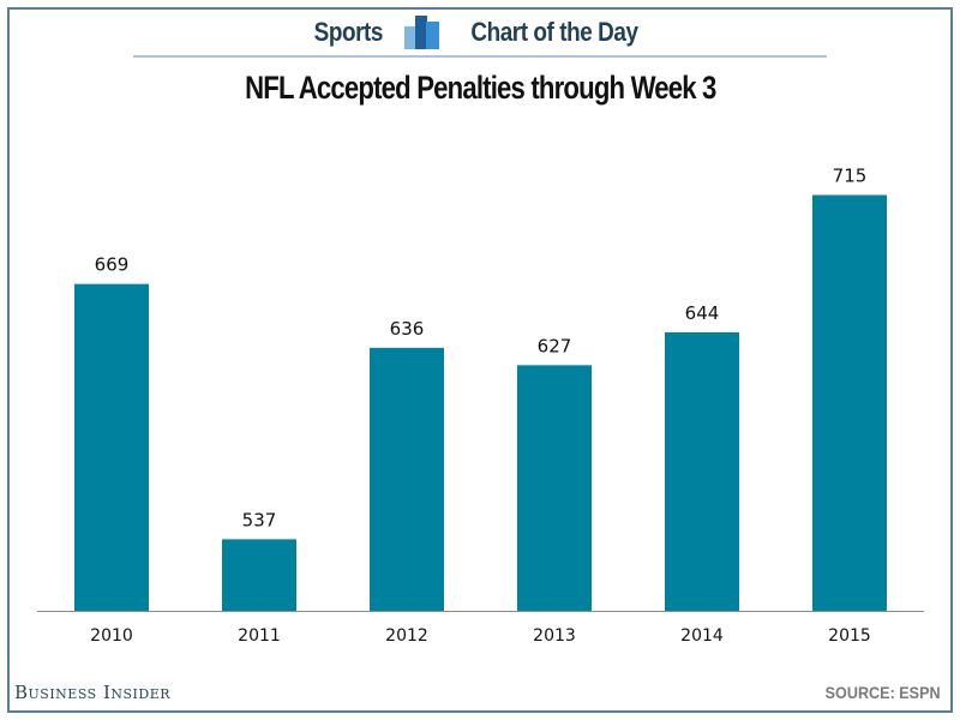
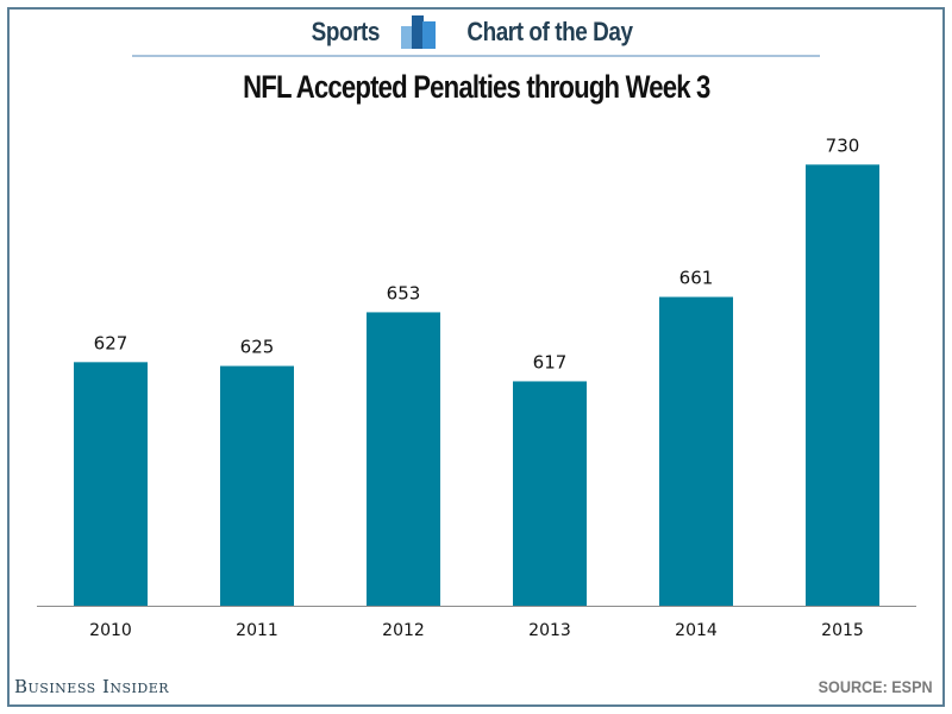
2010: 669 -> 627
2011: 537 -> 625
2012: 636 -> 653
2013: 627 -> 617
2014: 644 -> 661
2015: 715 -> 730
